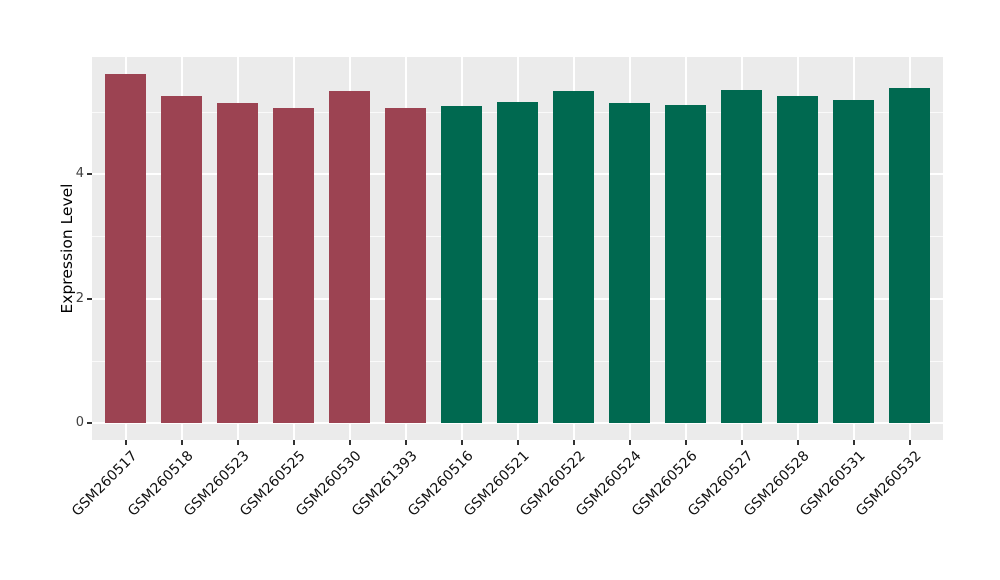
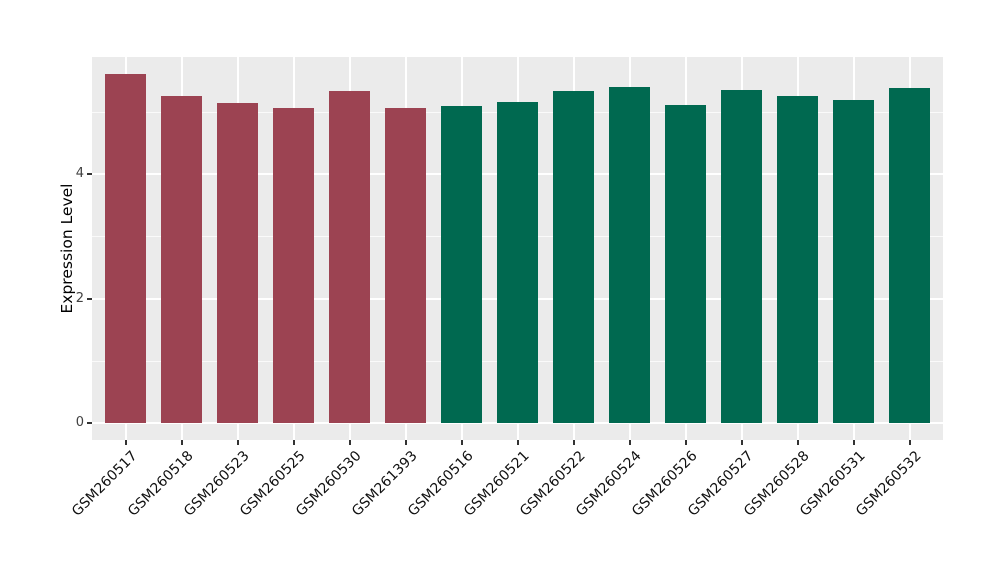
GSM260524: 5.2 -> 5.4
